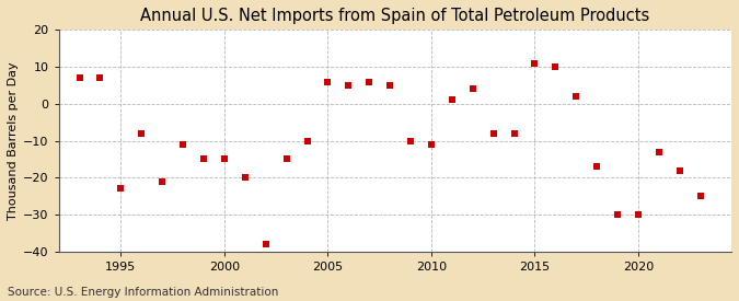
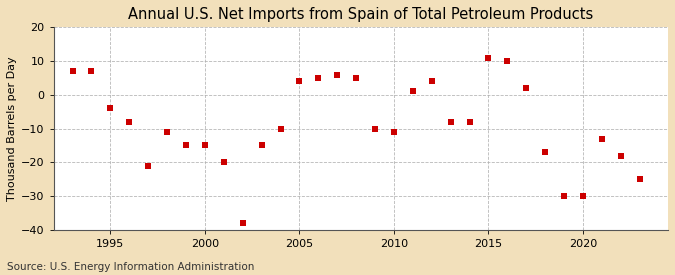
1995: -23 -> -4
2005: 6 -> 4
